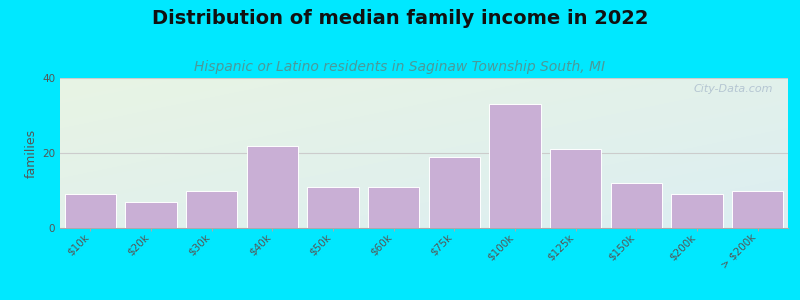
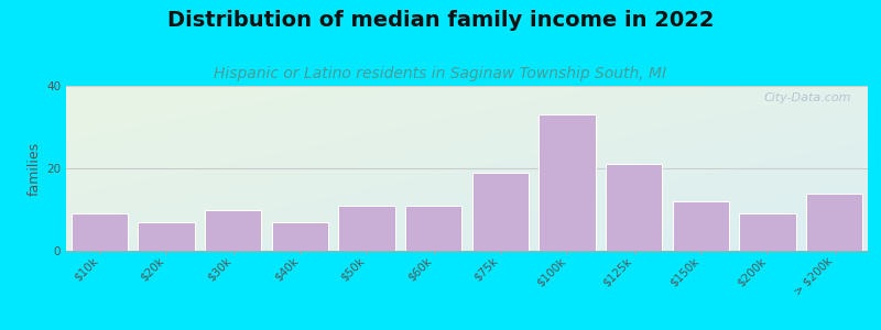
$40k: 22 -> 7
> $200k: 10 -> 14
